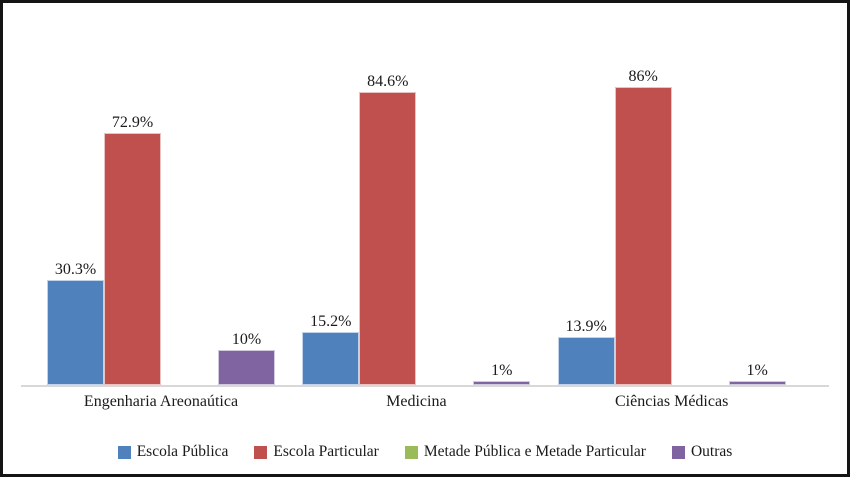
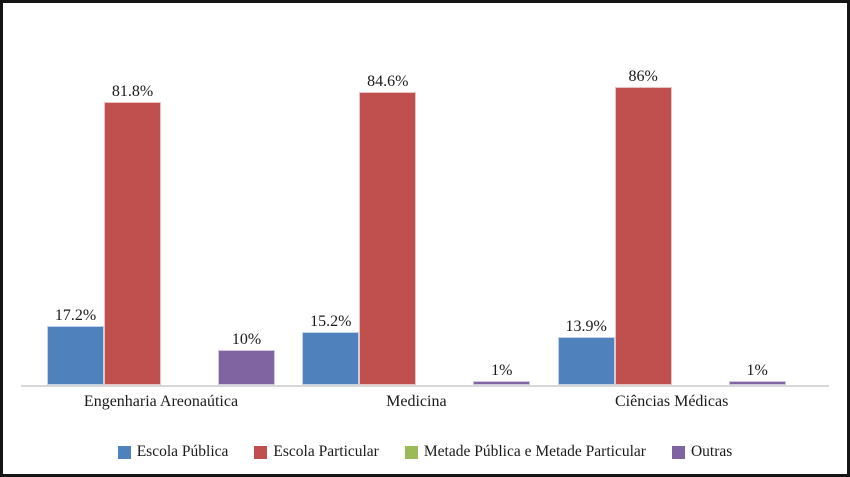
Escola Pública/Engenharia Areonaútica: 30.3% -> 17.2%
Escola Particular/Engenharia Areonaútica: 72.9% -> 81.8%
